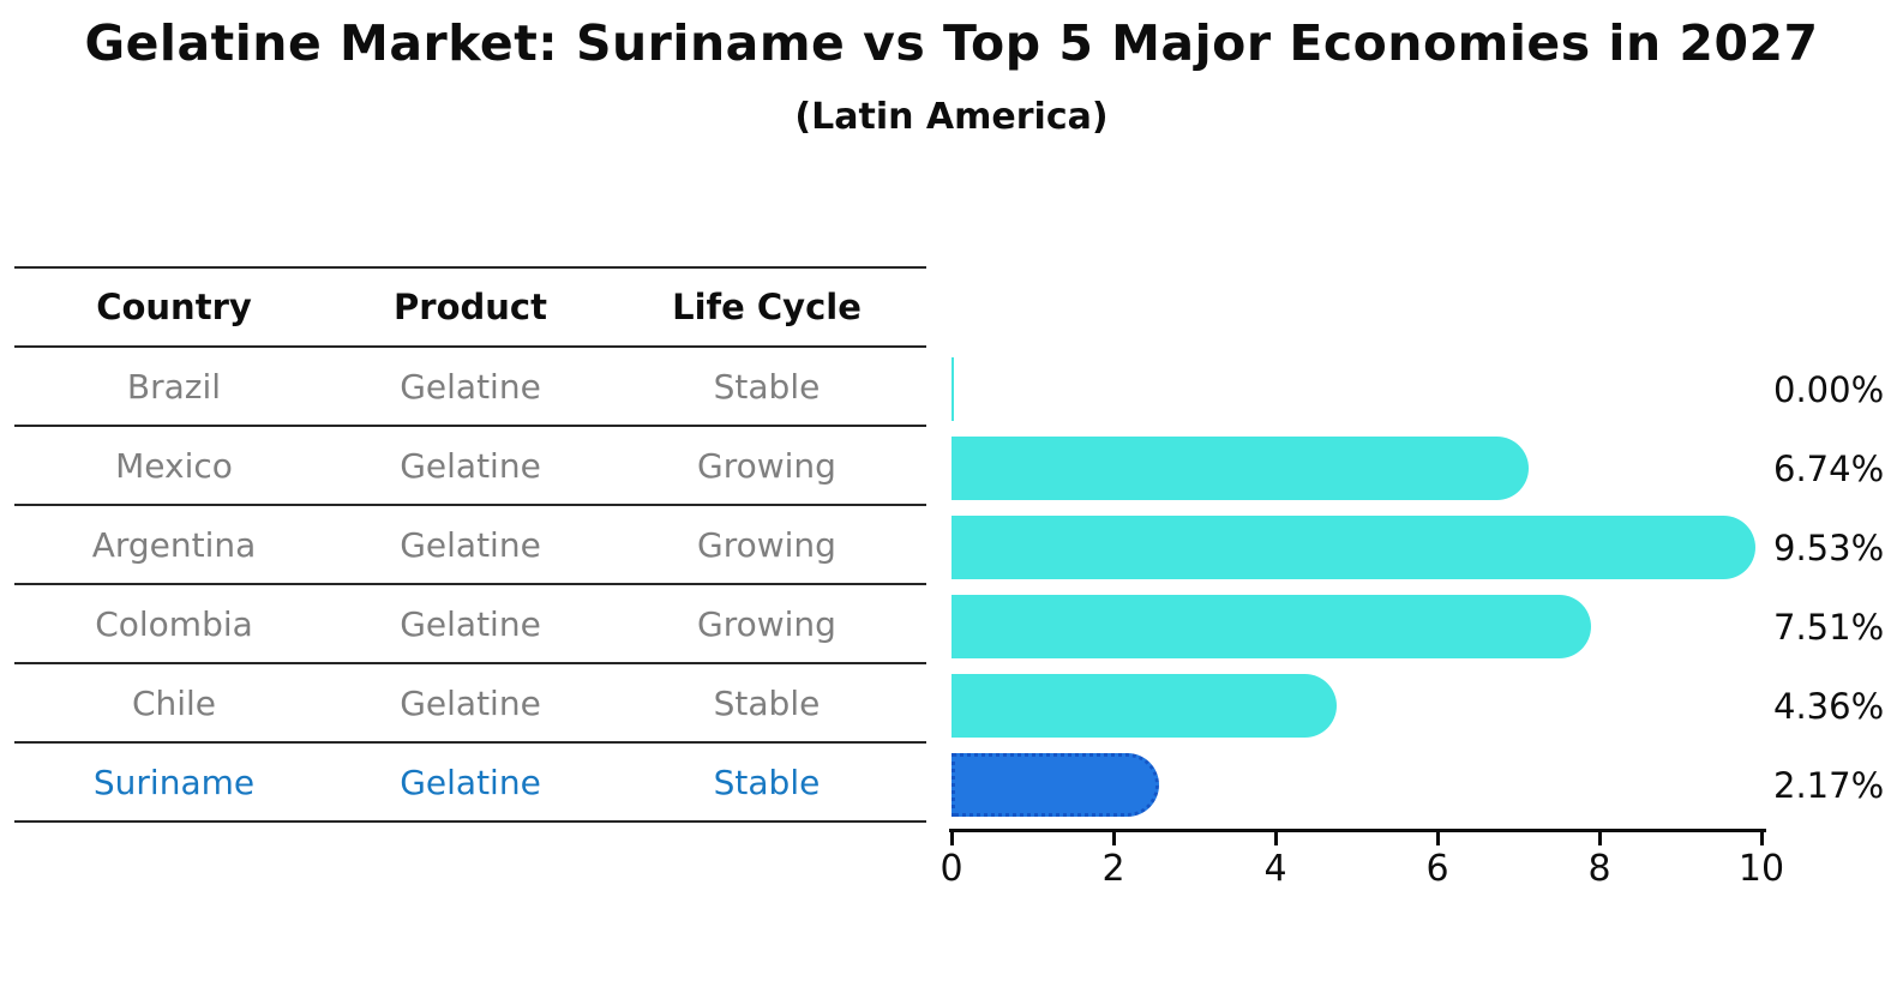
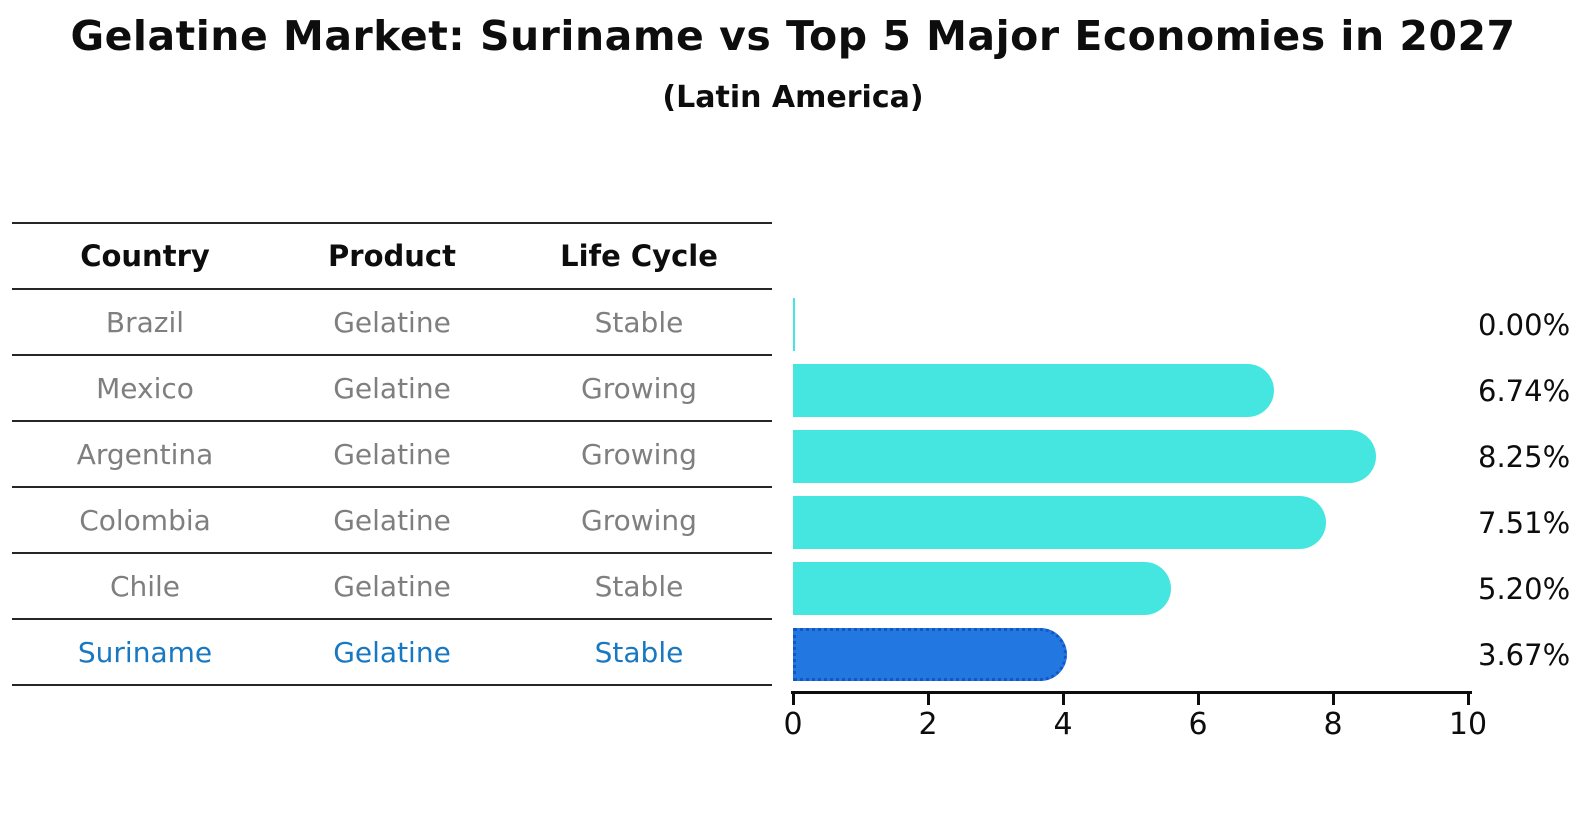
Argentina: 9.53% -> 8.25%
Chile: 4.36% -> 5.20%
Suriname: 2.17% -> 3.67%
